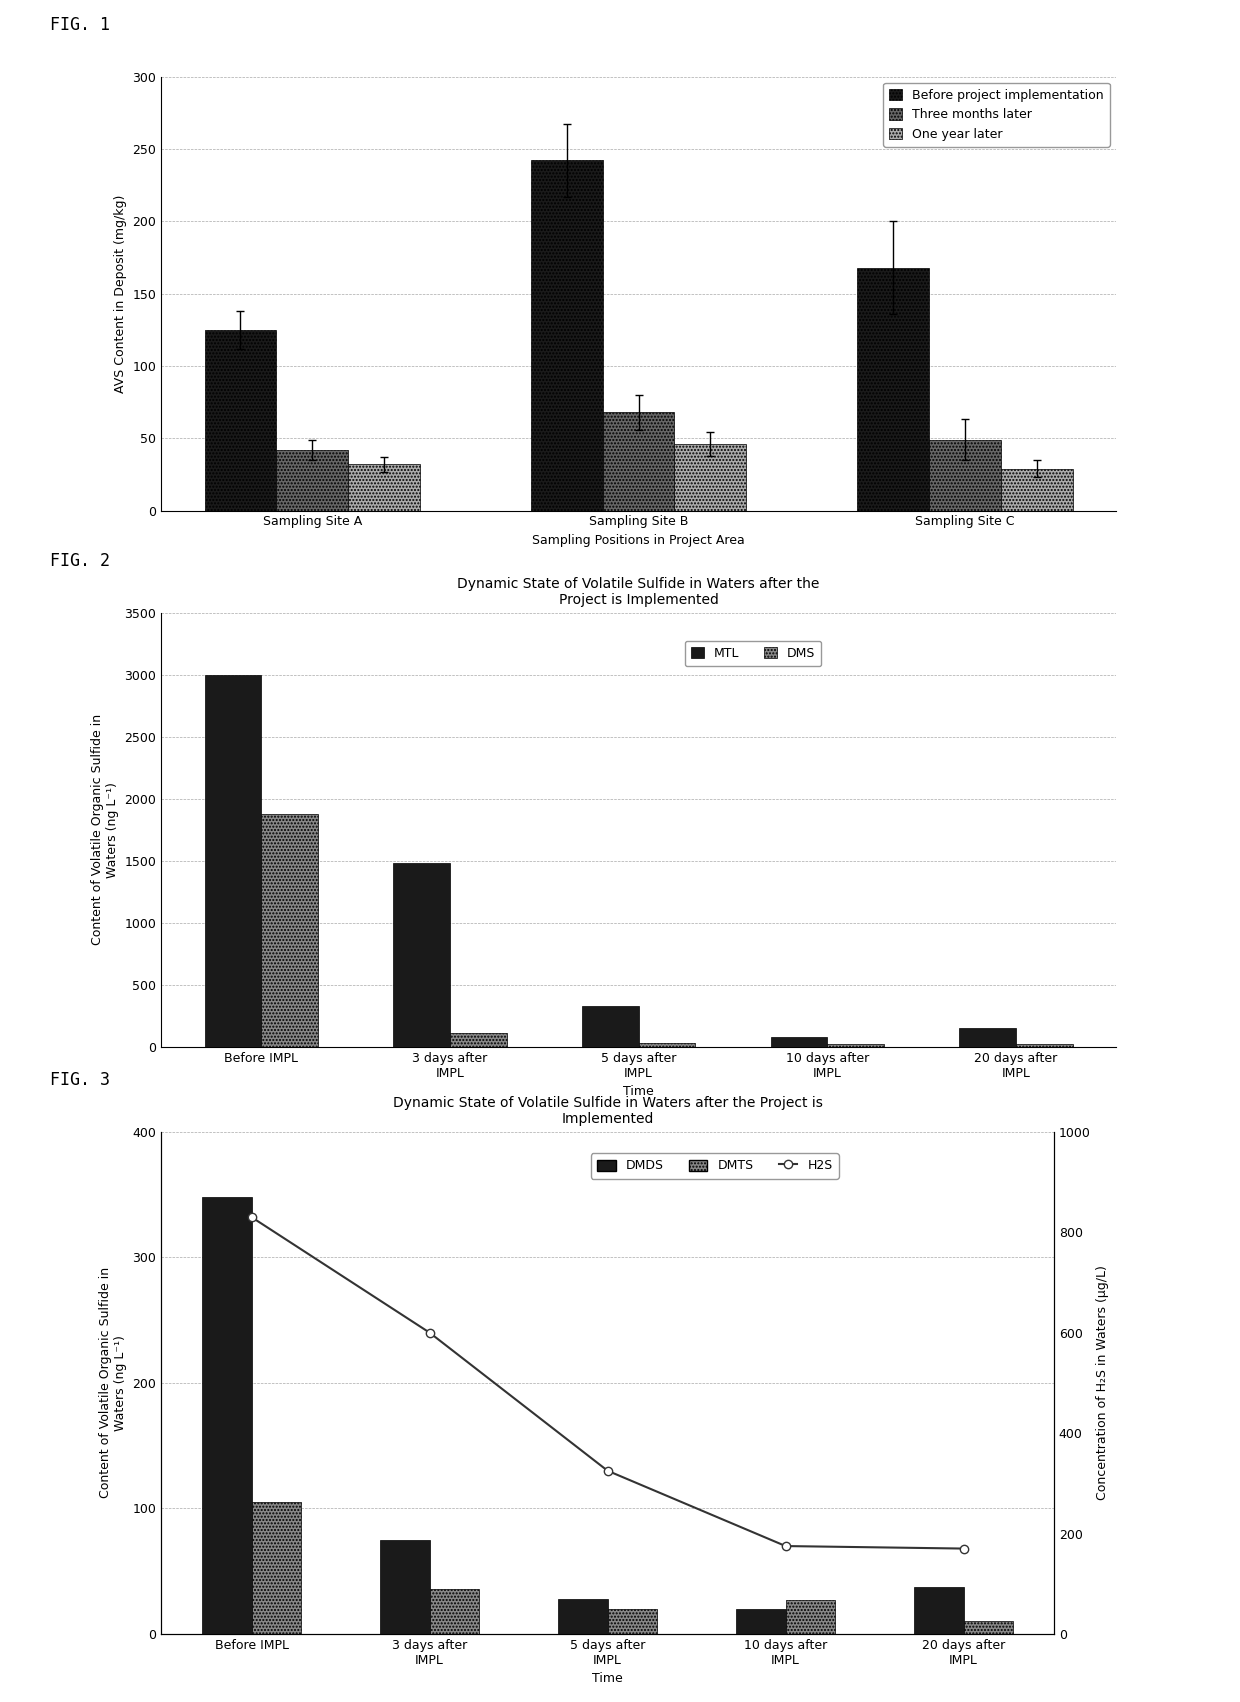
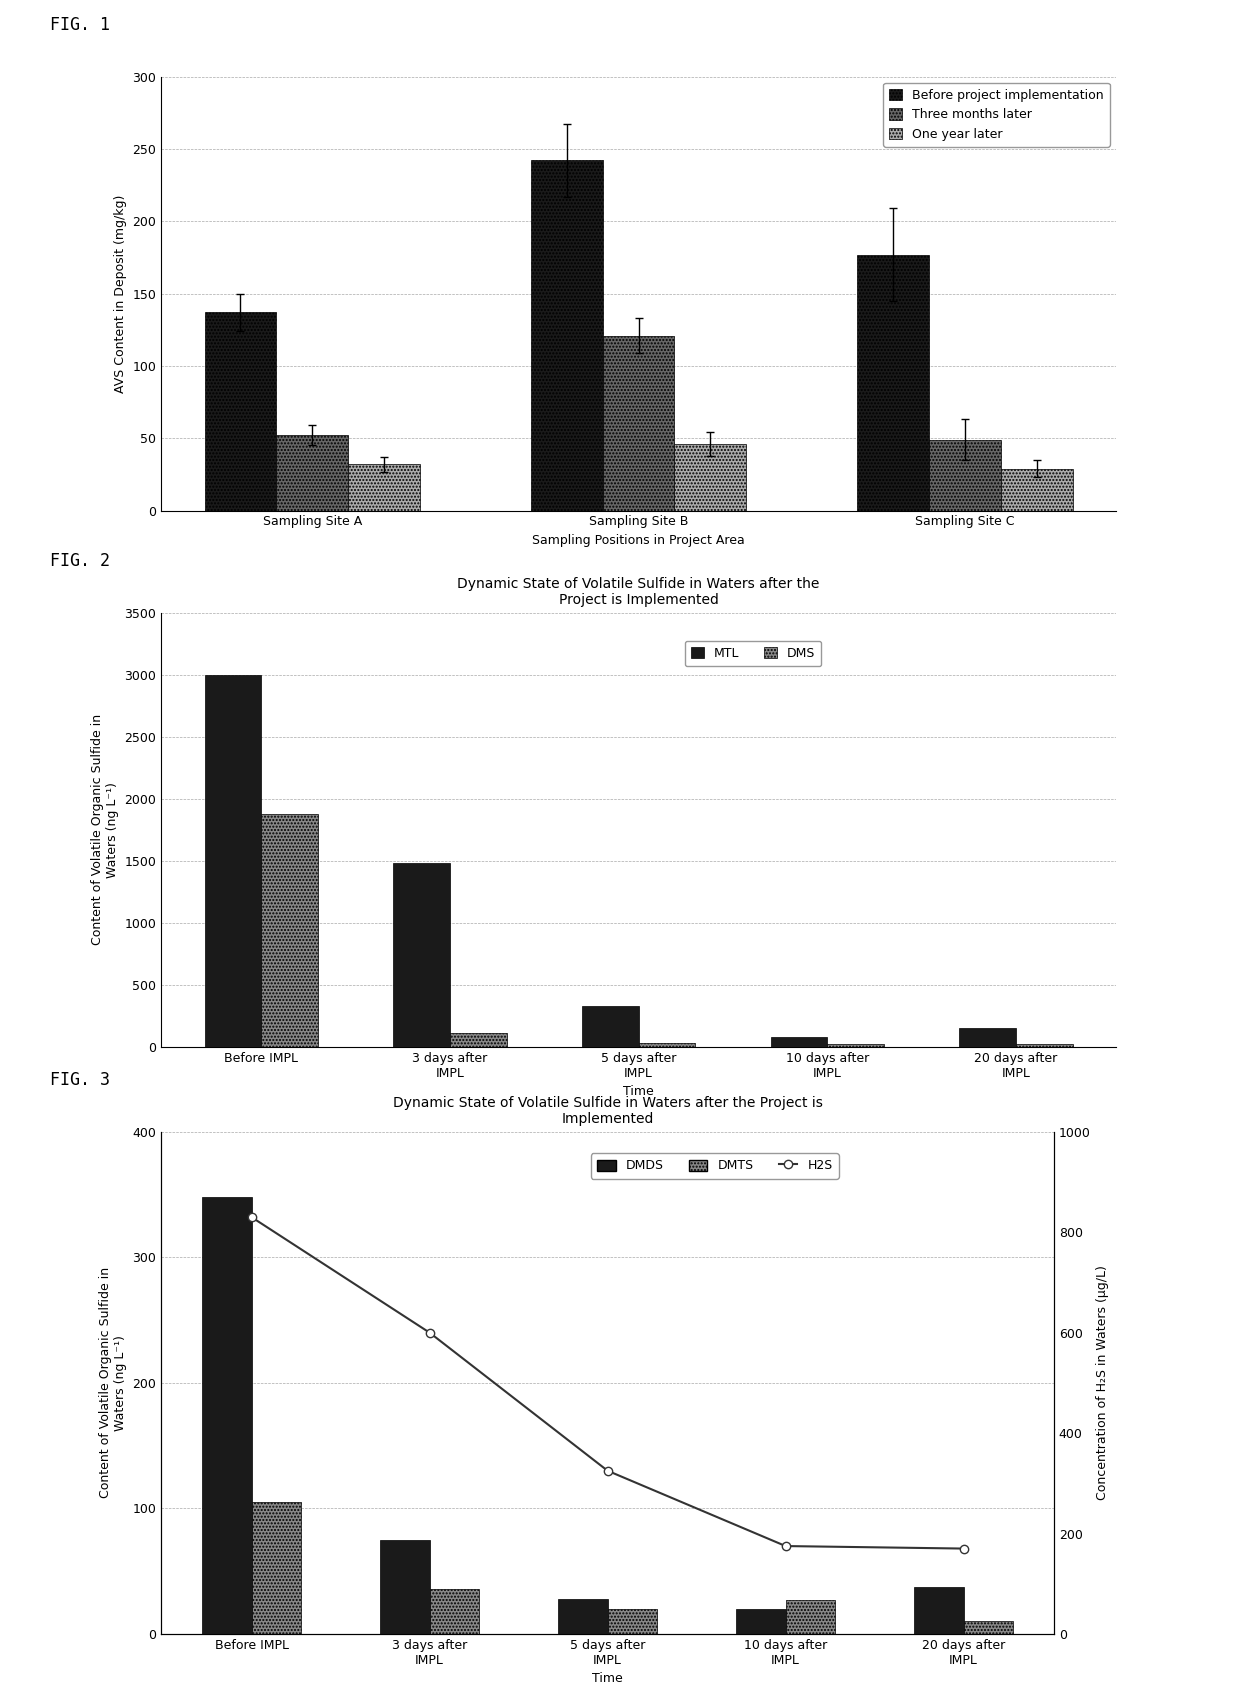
Before project implementation/Sampling Site A: 125 -> 137
Three months later/Sampling Site A: 42 -> 52
Three months later/Sampling Site B: 68 -> 121
Before project implementation/Sampling Site C: 168 -> 177
